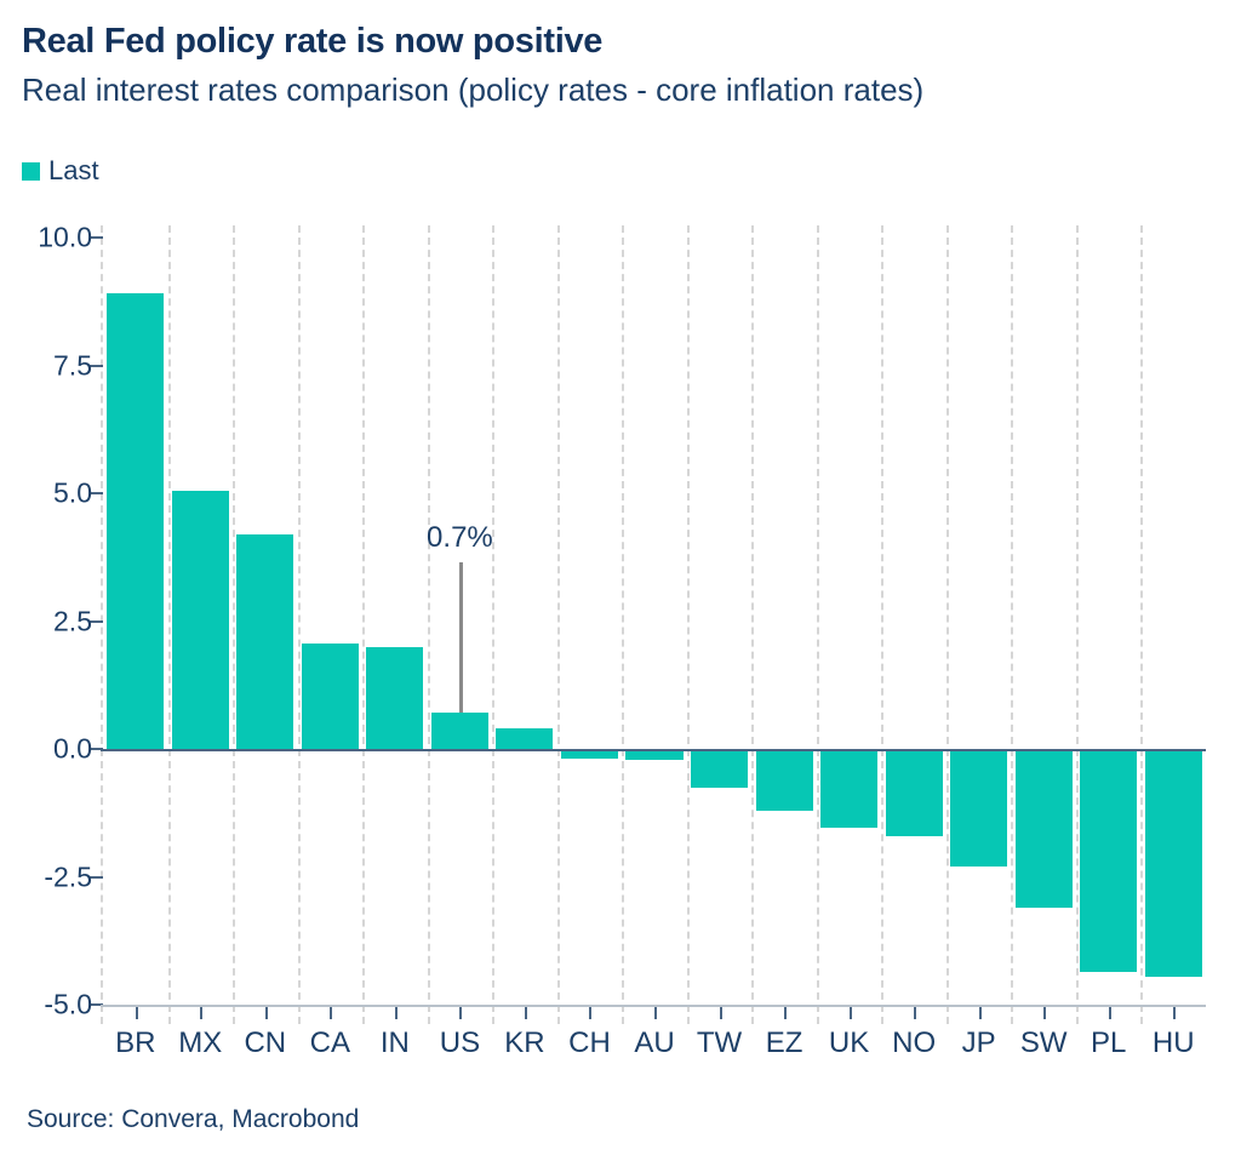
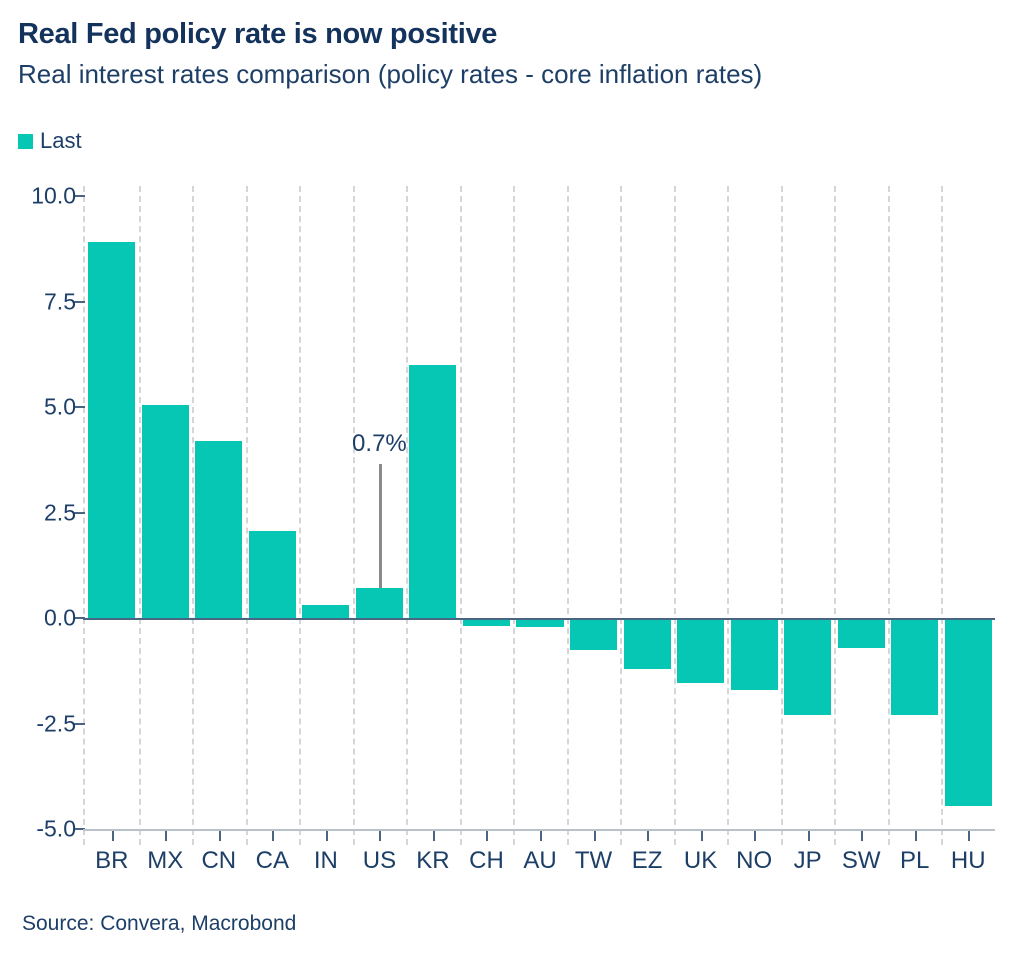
IN: 2.0 -> 0.3
KR: 0.4 -> 6.0
SW: -3.1 -> -0.7
PL: -4.3 -> -2.3
